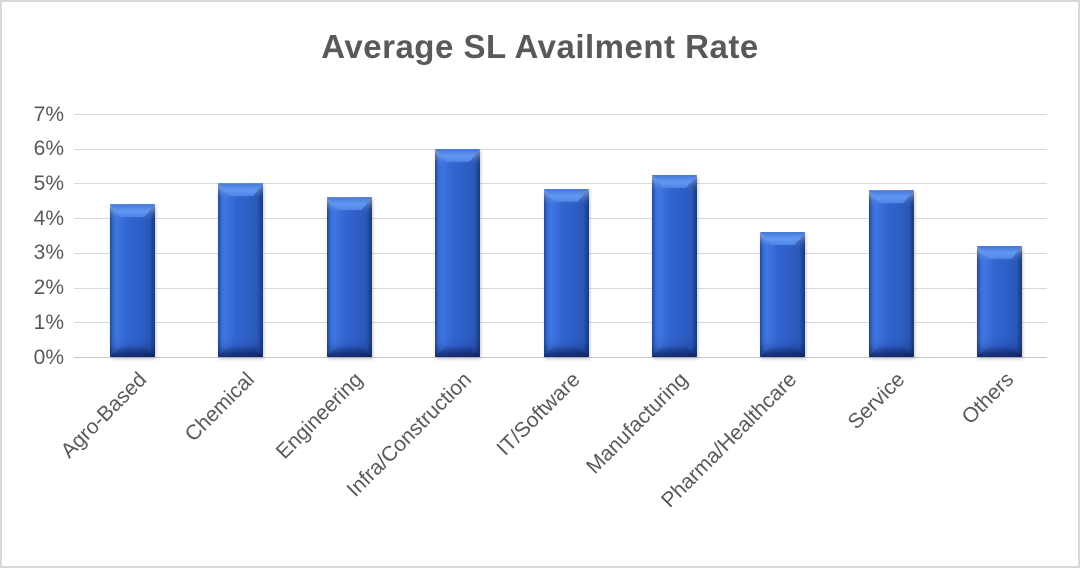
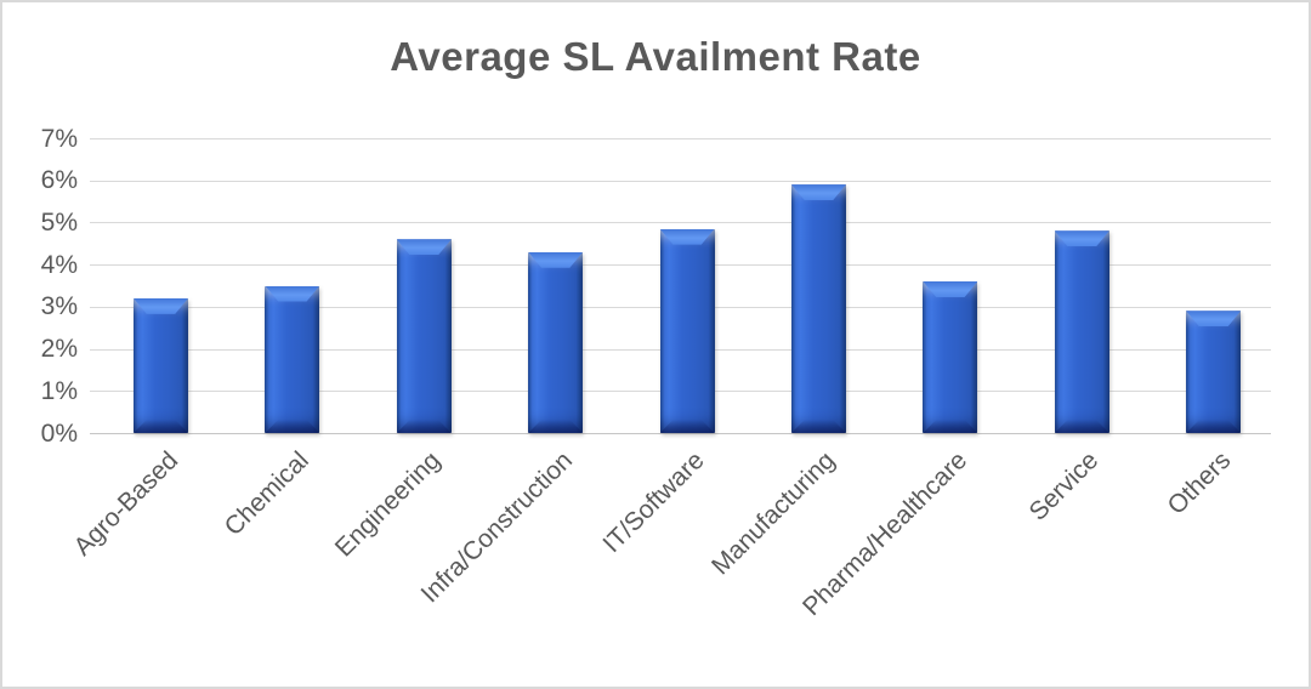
Agro-Based: 4.4% -> 3.2%
Chemical: 5.0% -> 3.5%
Infra/Construction: 6.0% -> 4.3%
Manufacturing: 5.2% -> 5.9%
Others: 3.2% -> 2.9%
